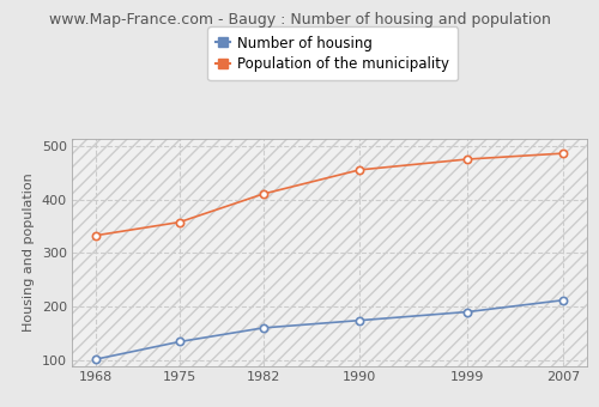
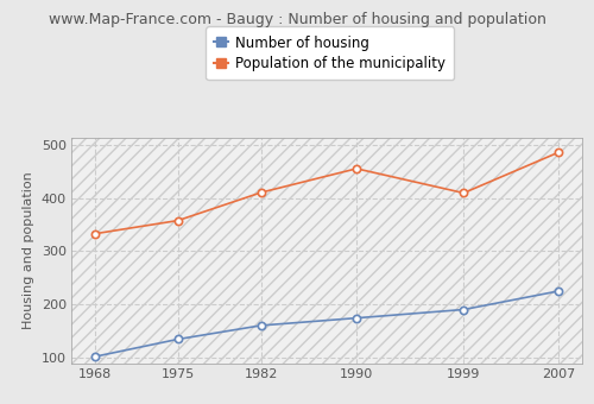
Population of the municipality/1999: 476 -> 410
Number of housing/2007: 212 -> 225
